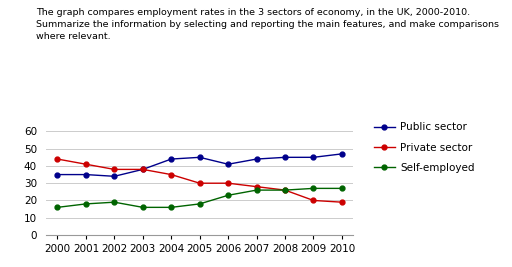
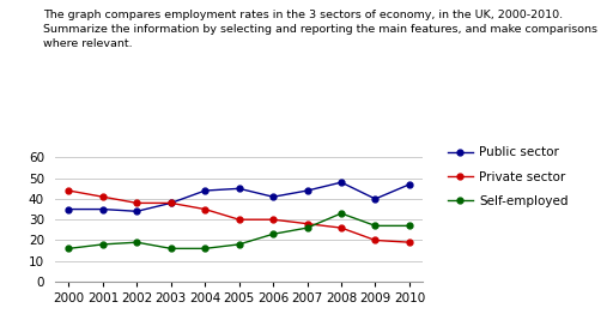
Public sector/2008: 45 -> 48
Self-employed/2008: 26 -> 33
Public sector/2009: 45 -> 40
